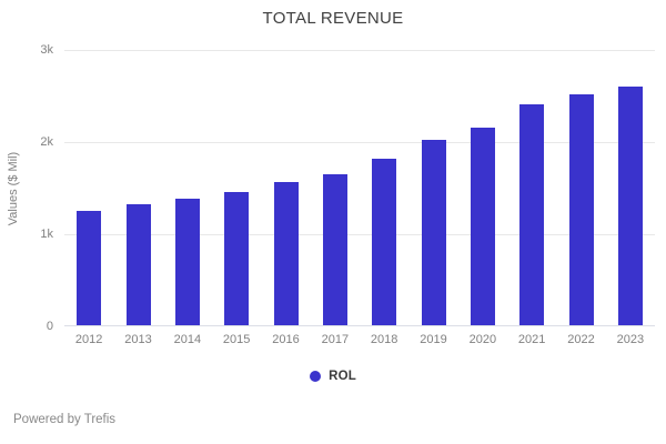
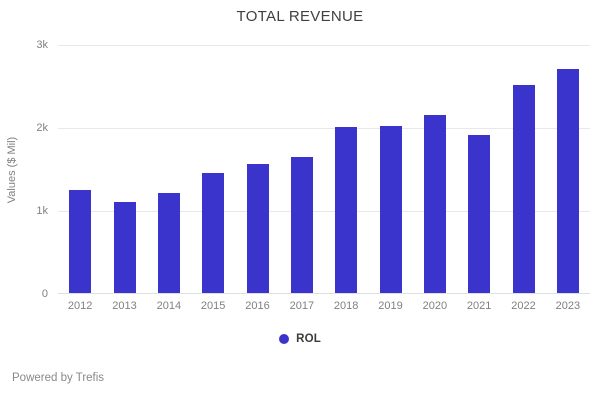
2013: 1.3k -> 1.1k
2014: 1.4k -> 1.2k
2018: 1.8k -> 2.0k
2021: 2.4k -> 1.9k
2023: 2.6k -> 2.7k
